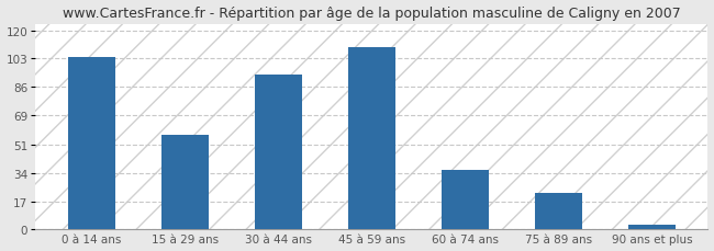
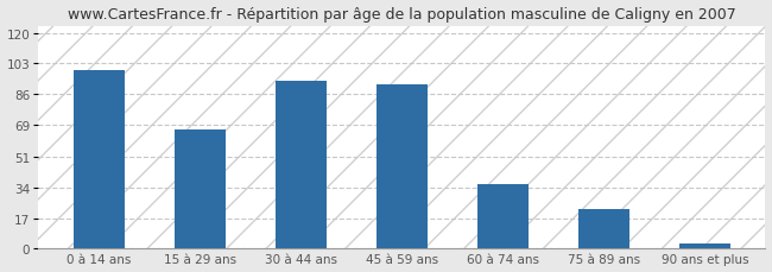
0 à 14 ans: 104 -> 99
15 à 29 ans: 57 -> 66
45 à 59 ans: 110 -> 91
